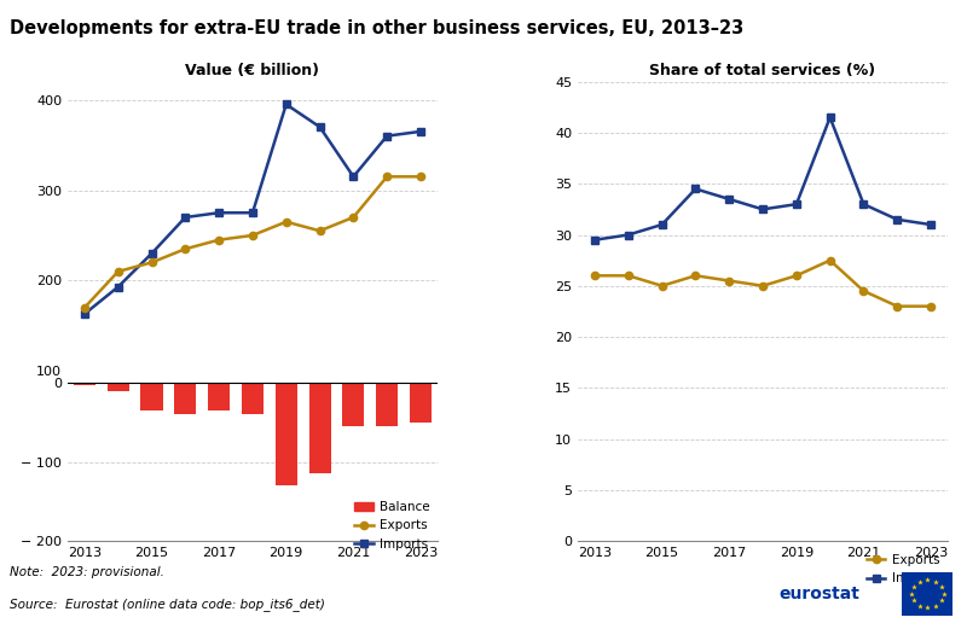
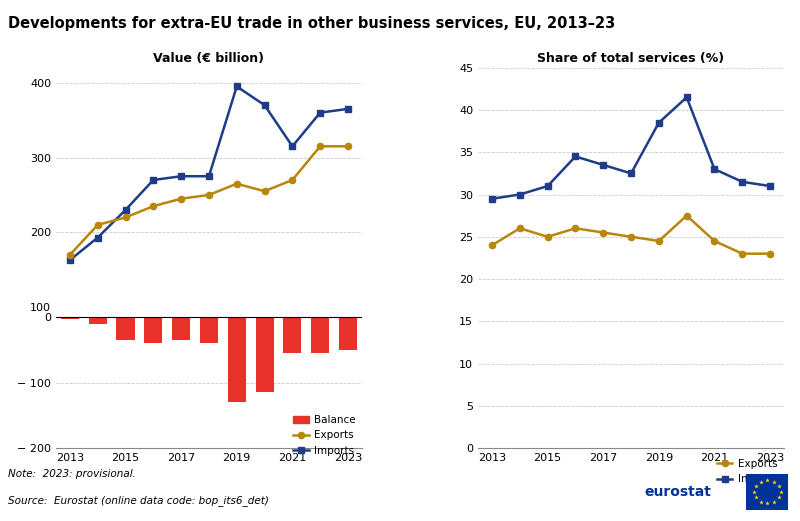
Share of total services (%)/Exports/2013: 26.0 -> 24.0
Share of total services (%)/Exports/2019: 26.0 -> 24.5
Share of total services (%)/Imports/2019: 33.0 -> 38.5
